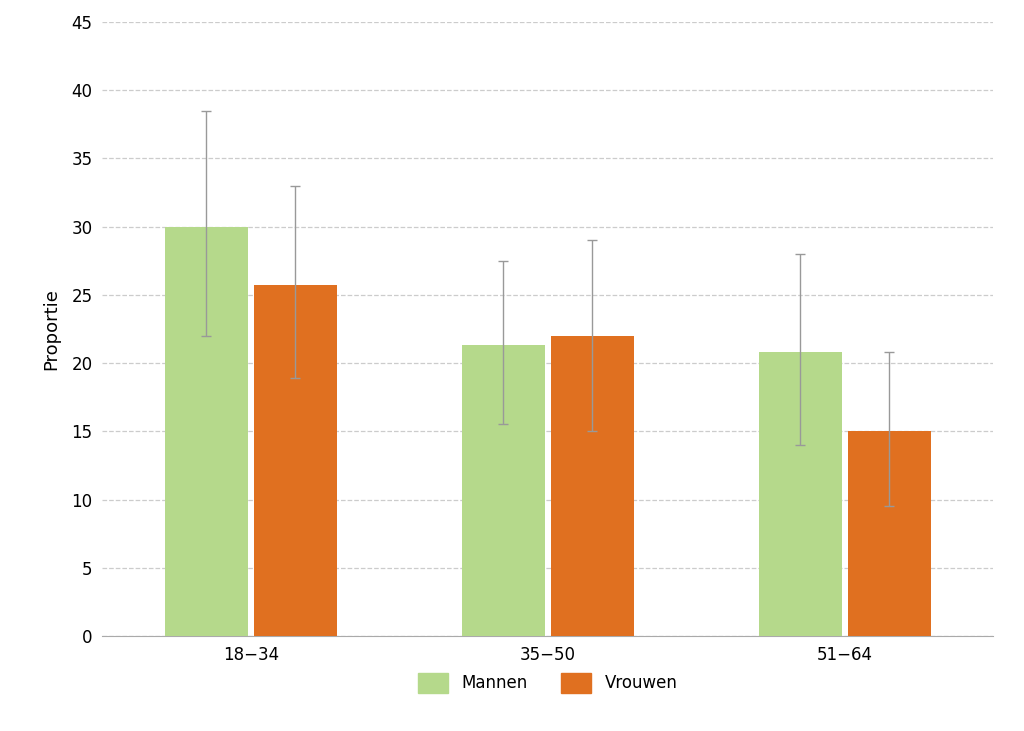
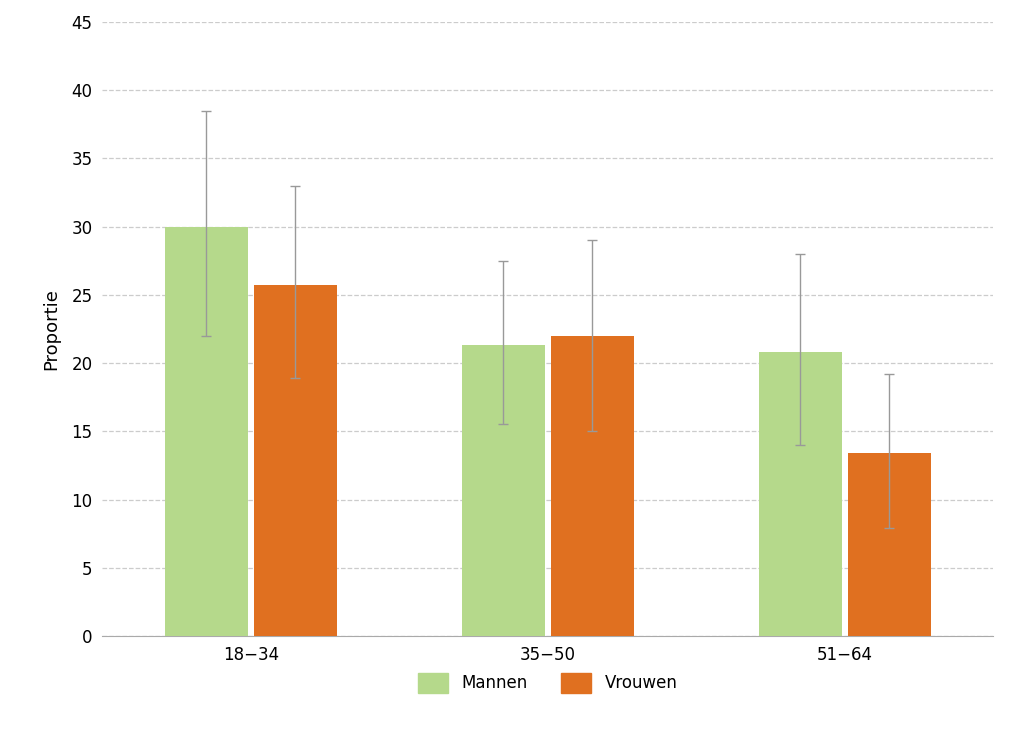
Vrouwen/51−64: 15.0 -> 13.4
